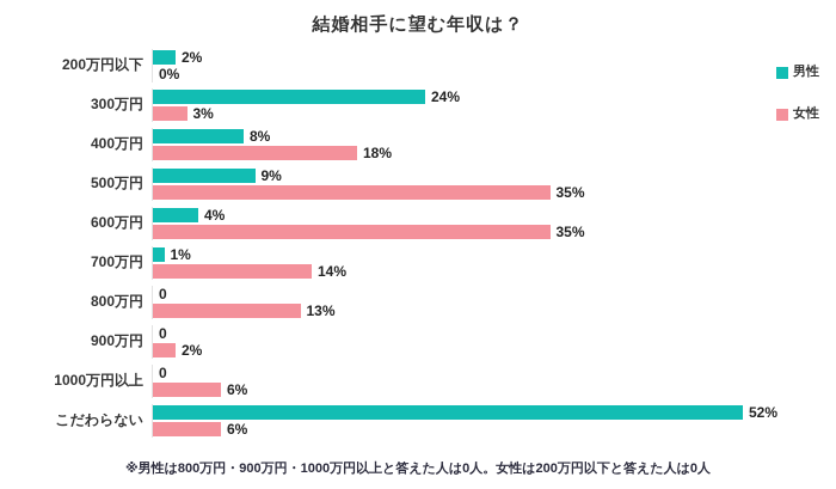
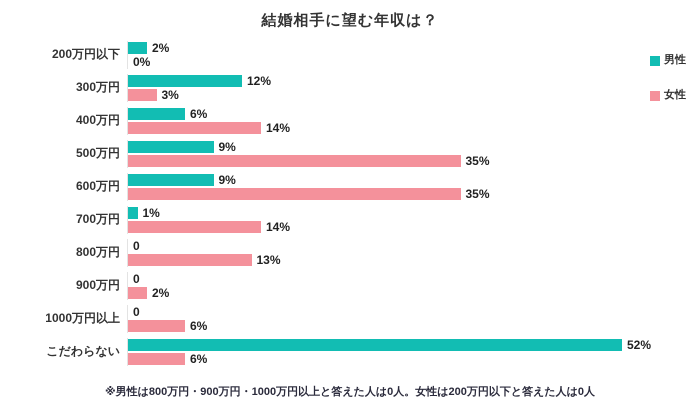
男性/300万円: 24% -> 12%
男性/400万円: 8% -> 6%
女性/400万円: 18% -> 14%
男性/600万円: 4% -> 9%
